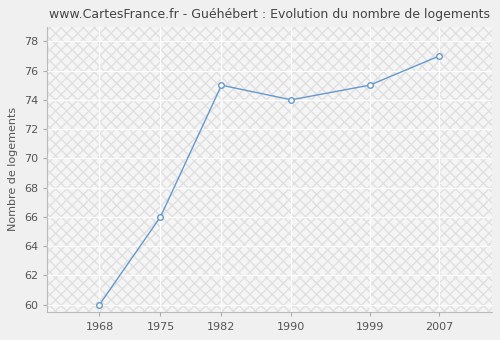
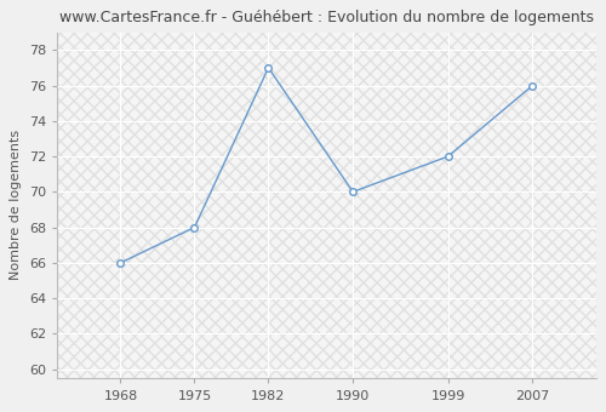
1968: 60 -> 66
1975: 66 -> 68
1982: 75 -> 77
1990: 74 -> 70
1999: 75 -> 72
2007: 77 -> 76
